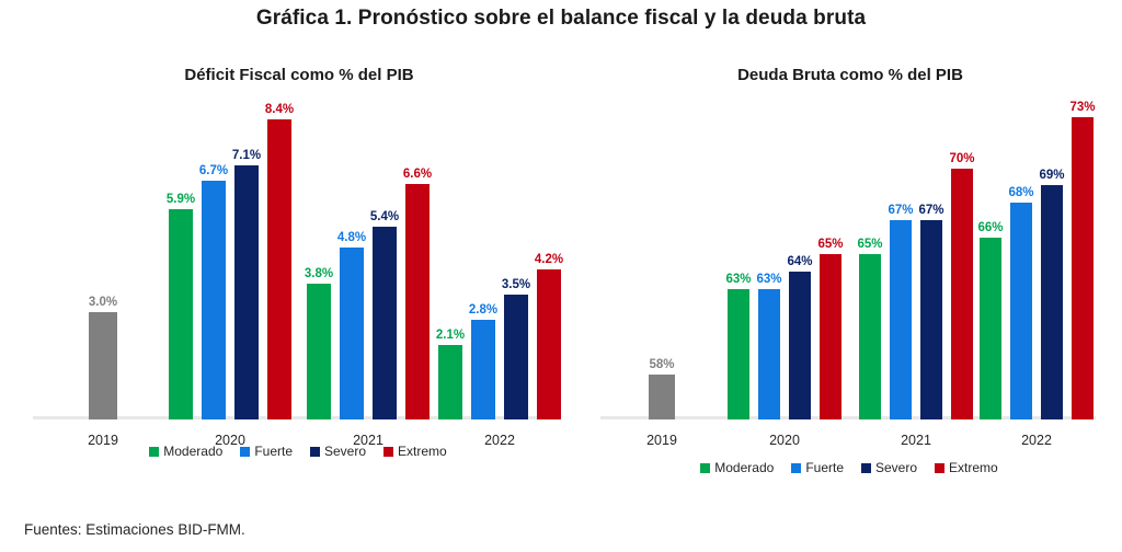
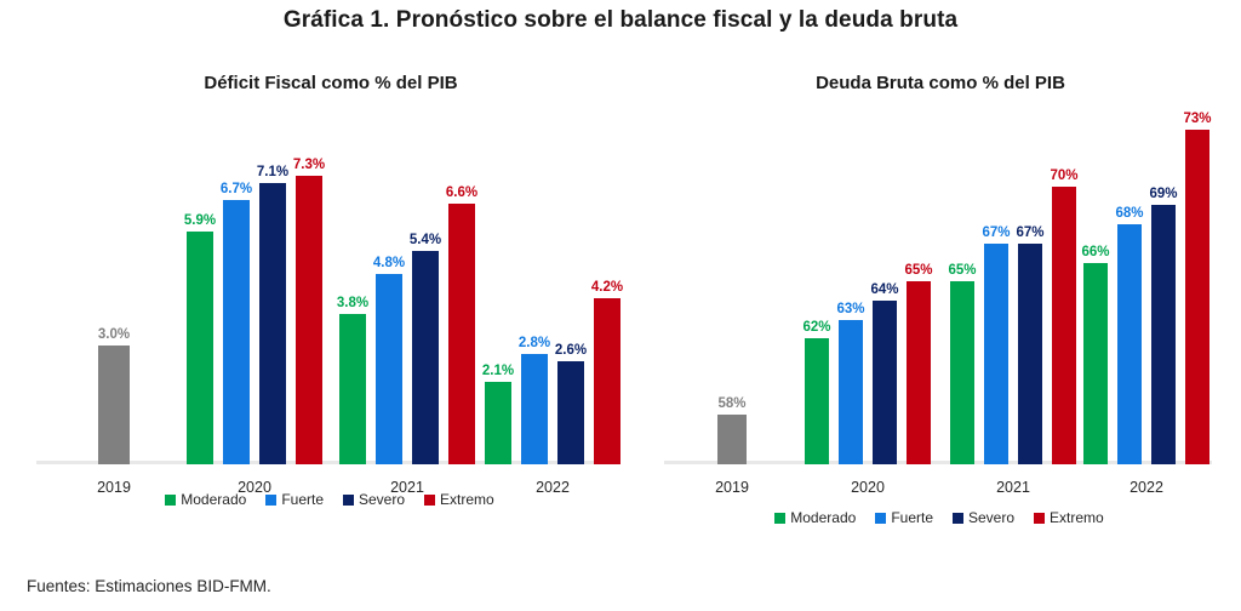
Déficit Fiscal como % del PIB/Extremo/2020: 8.4% -> 7.3%
Déficit Fiscal como % del PIB/Severo/2022: 3.5% -> 2.6%
Deuda Bruta como % del PIB/Moderado/2020: 63% -> 62%
